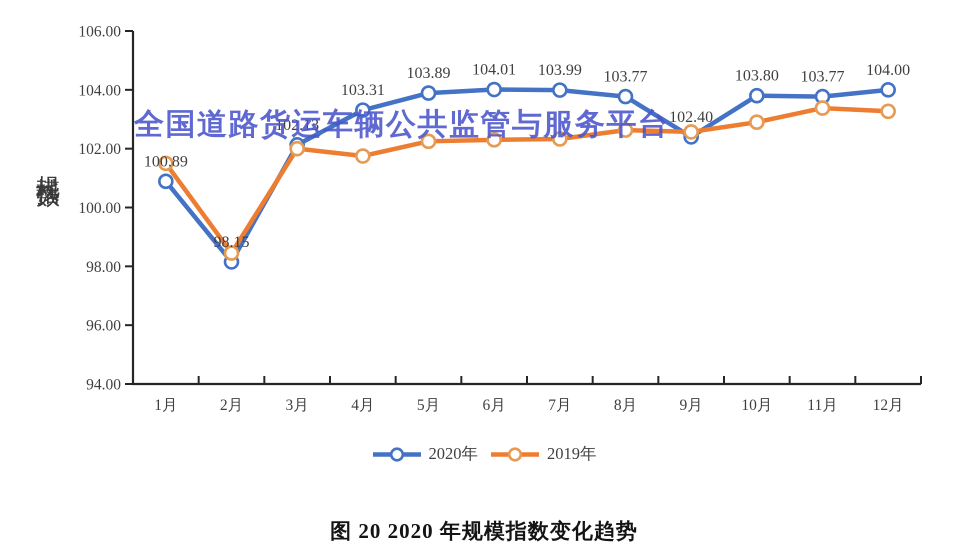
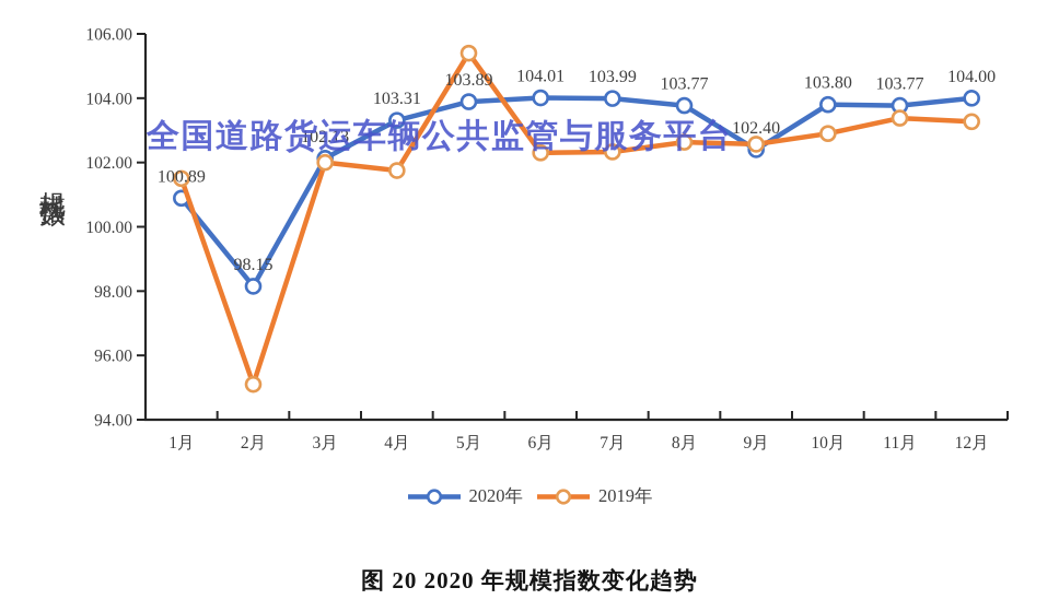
2019年/2月: 98.5 -> 95.1
2019年/5月: 102.2 -> 105.4
